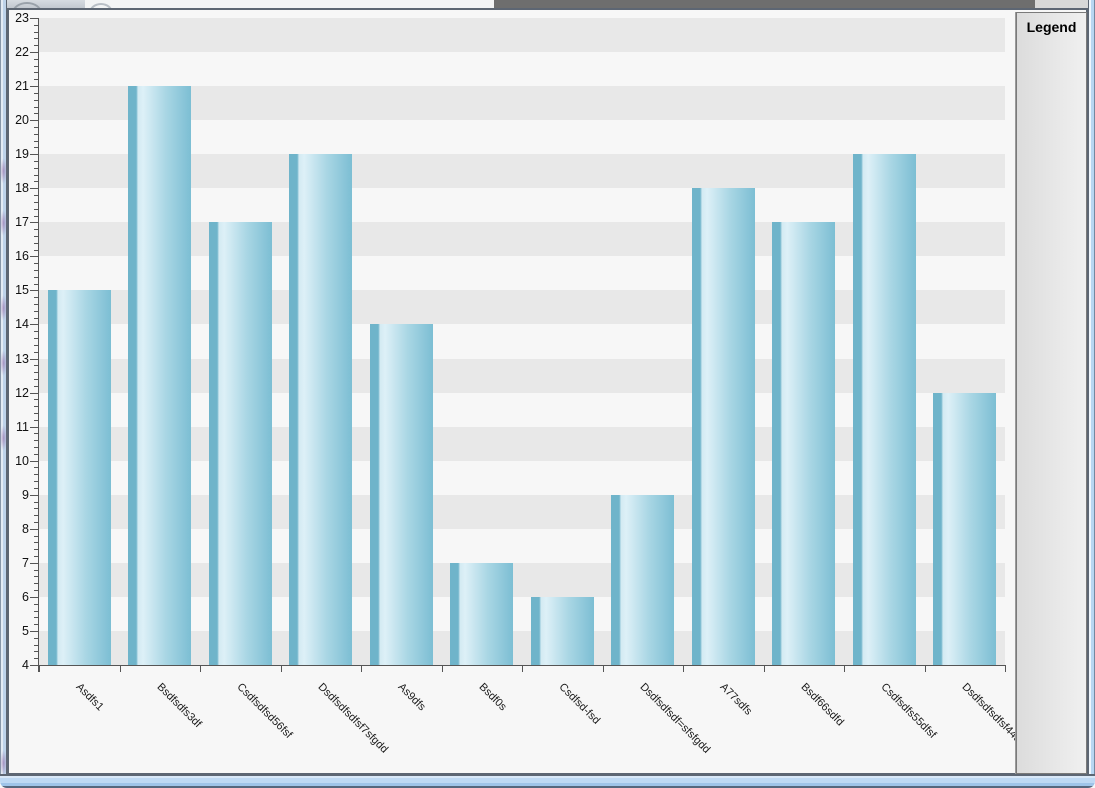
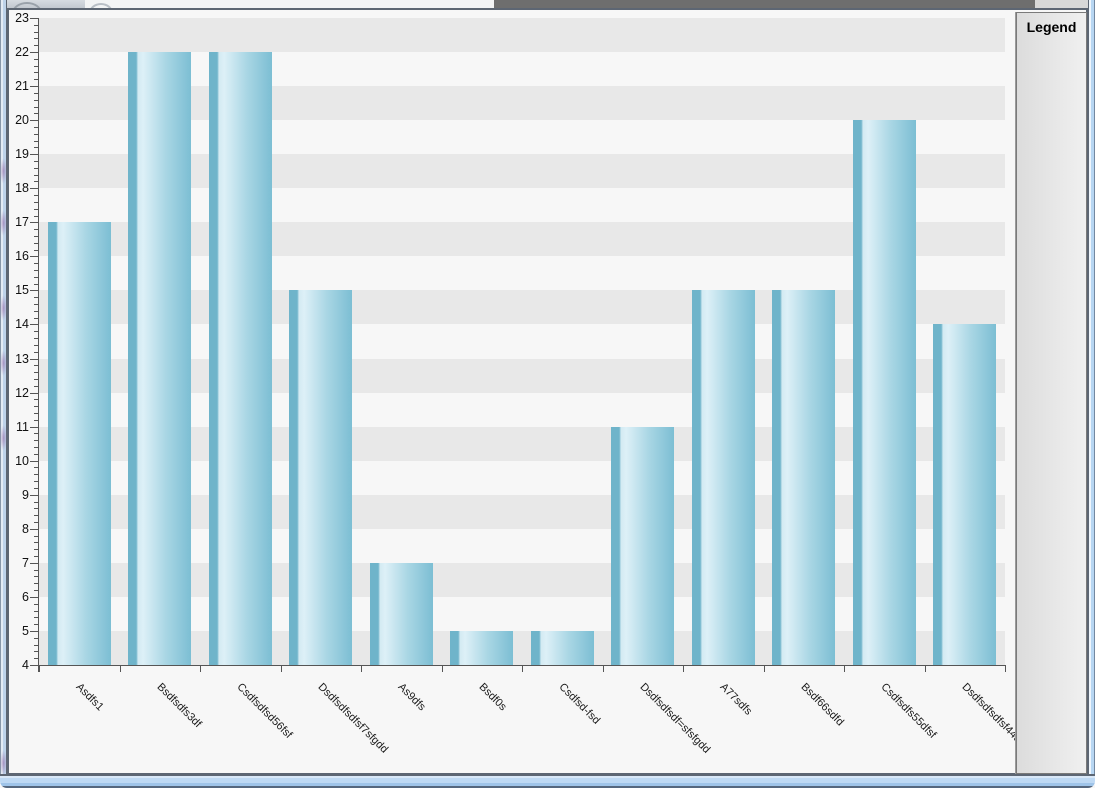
Asdfs1: 15 -> 17
Bsdfsdfs3df: 21 -> 22
Csdfsdfsd56fsf: 17 -> 22
Dsdfsdfsdfsf7sfgdd: 19 -> 15
As9dfs: 14 -> 7
Bsdf0s: 7 -> 5
Csdfsd-fsd: 6 -> 5
Dsdfsdfsdf=sfsfgdd: 9 -> 11
A77sdfs: 18 -> 15
Bsdf66sdfd: 17 -> 15
Csdfsdfs55dfsf: 19 -> 20
Dsdfsdfsdfsf44sfgdd: 12 -> 14
